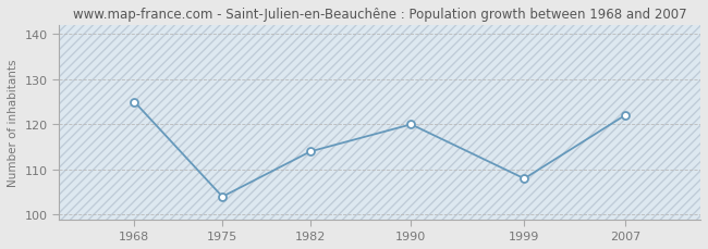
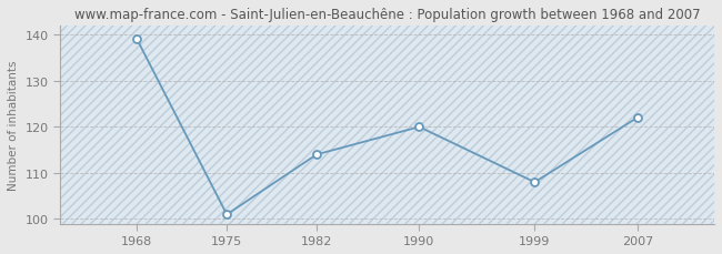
1968: 125 -> 139
1975: 104 -> 101
